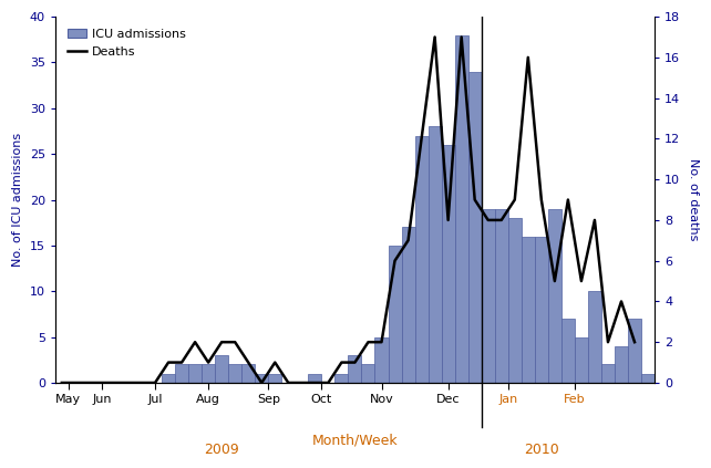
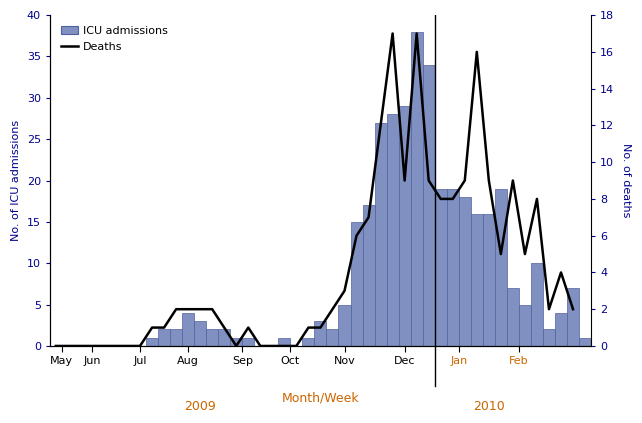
ICU admissions/Aug: 2 -> 4
Deaths/Aug: 1 -> 2
Deaths/Nov: 2 -> 3
ICU admissions/Dec: 26 -> 29
Deaths/Dec: 8 -> 9
